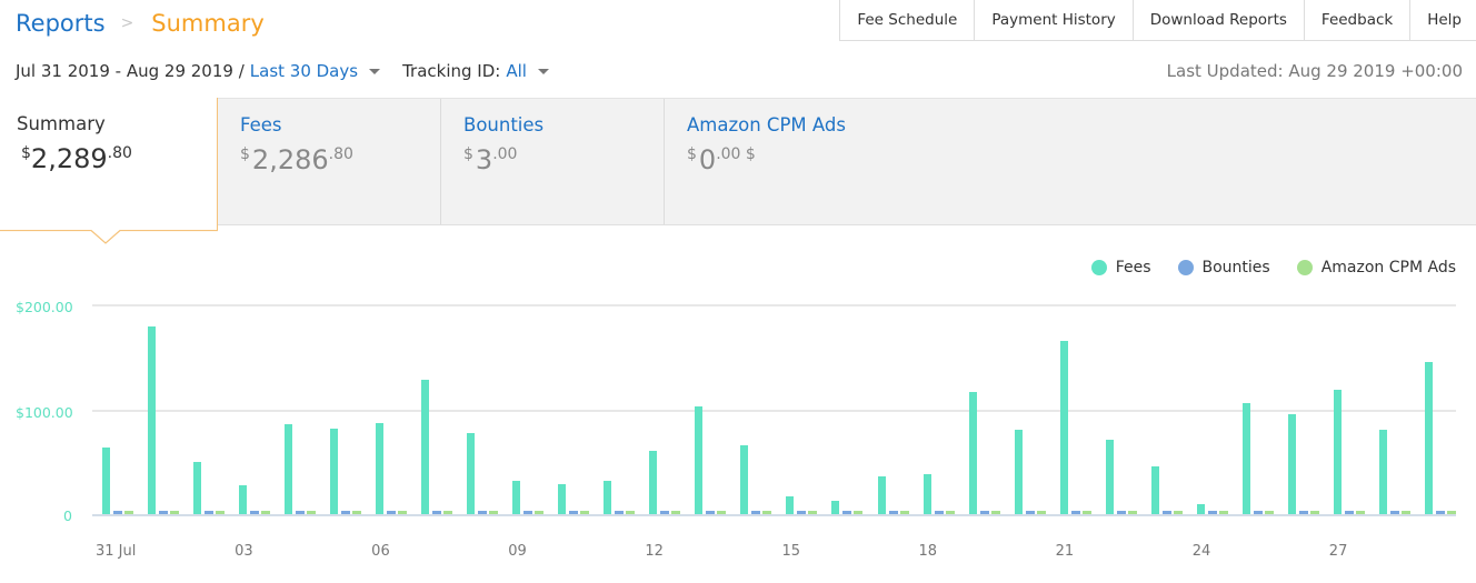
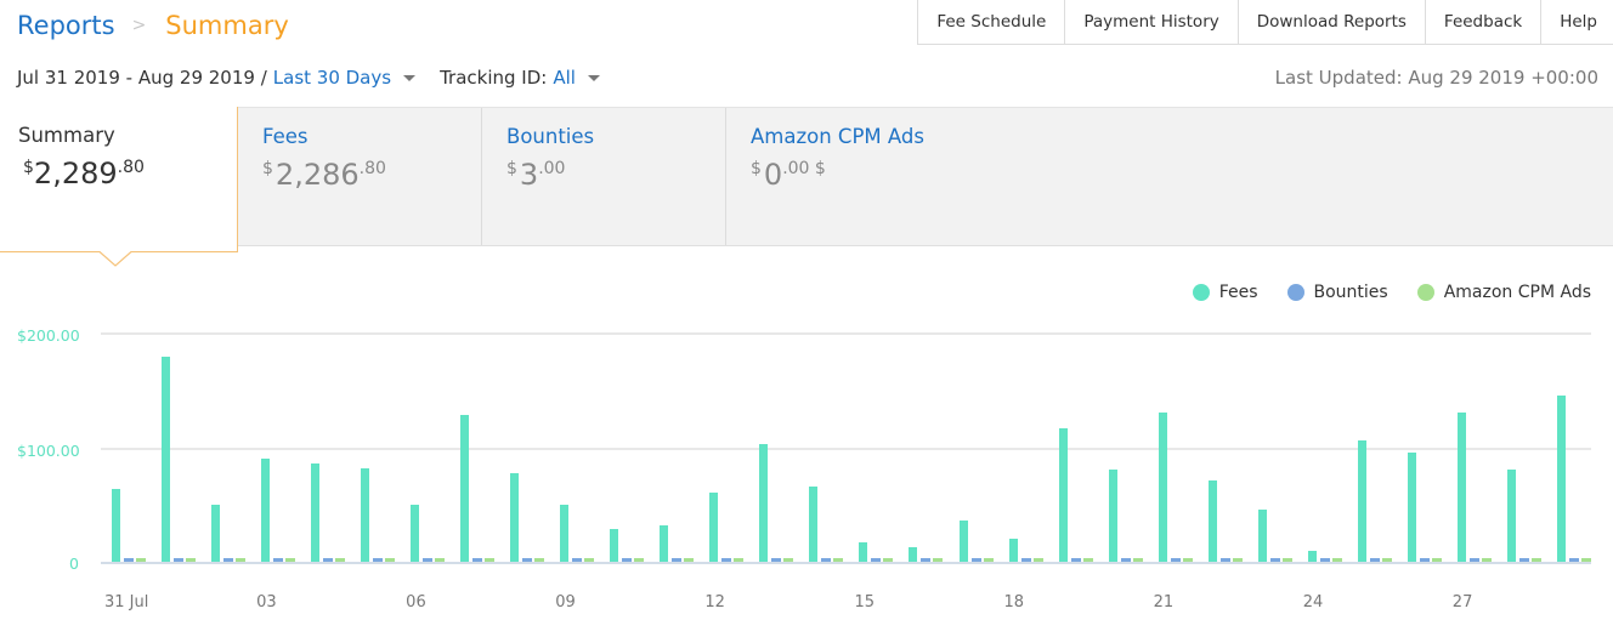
Fees/03: $30 -> $90
Fees/06: $90 -> $50
Fees/09: $30 -> $50
Fees/18: $40 -> $20
Fees/21: $160 -> $130
Fees/27: $120 -> $130
